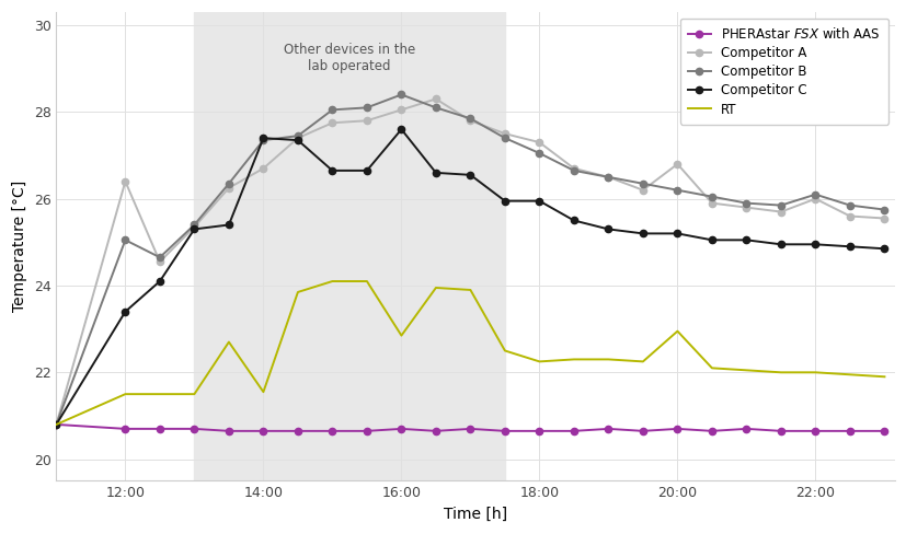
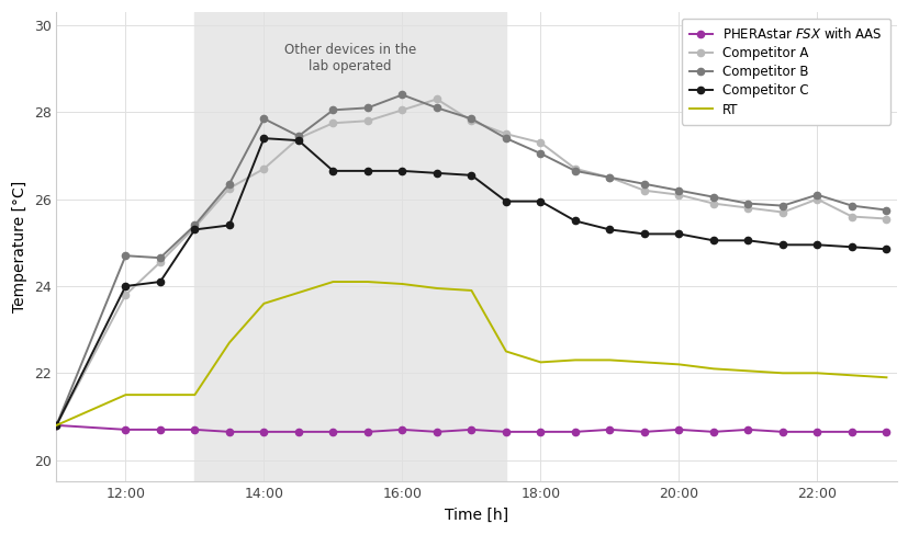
Competitor A/12:00: 26.40 -> 23.80
Competitor B/12:00: 25.05 -> 24.70
Competitor C/12:00: 23.40 -> 24.00
Competitor B/14:00: 27.35 -> 27.85
RT/14:00: 21.55 -> 23.60
Competitor C/16:00: 27.60 -> 26.65
RT/16:00: 22.85 -> 24.05
Competitor A/20:00: 26.80 -> 26.10
RT/20:00: 22.95 -> 22.20
